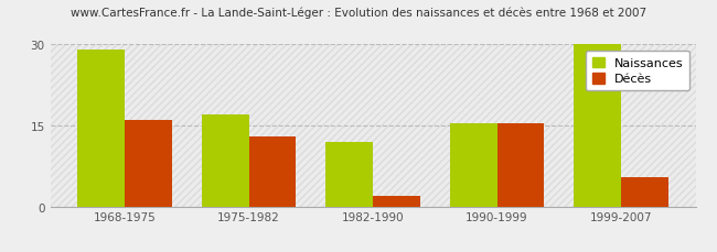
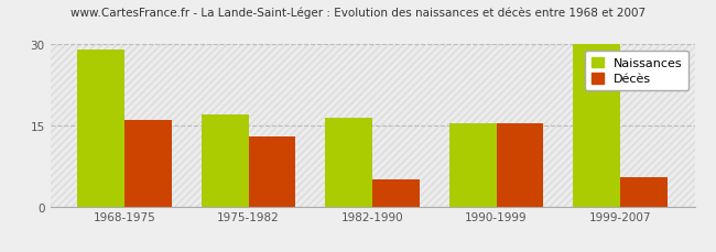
Naissances/1982-1990: 12.0 -> 16.5
Décès/1982-1990: 2.0 -> 5.0
